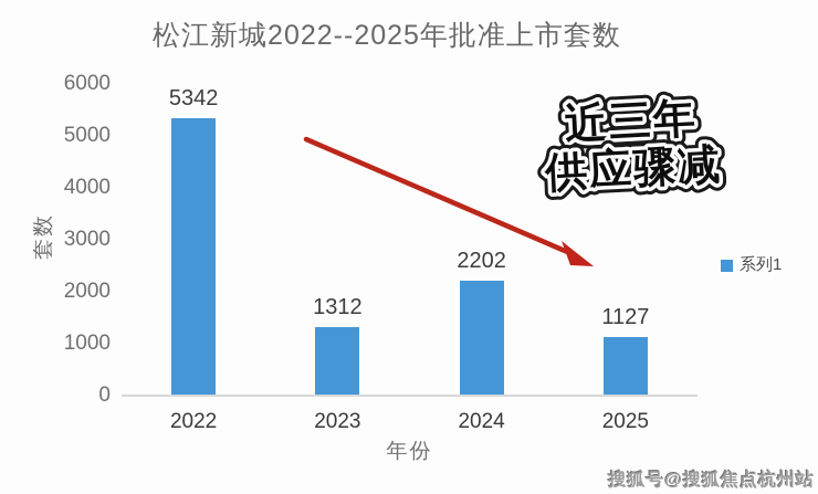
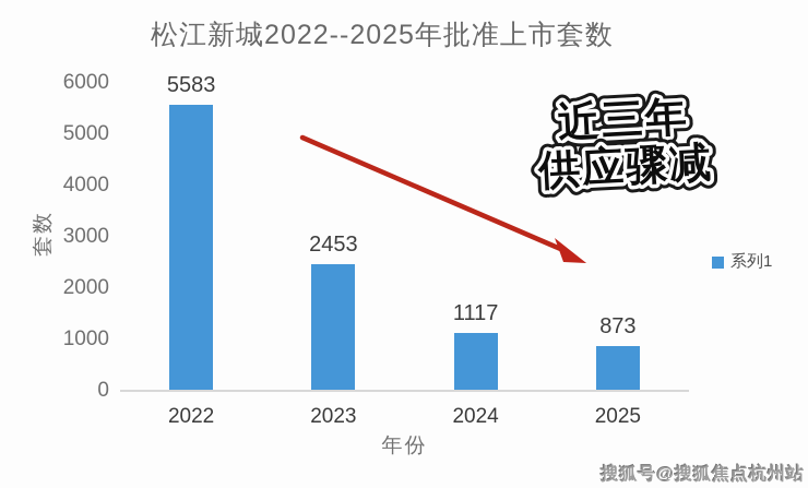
2022: 5342 -> 5583
2023: 1312 -> 2453
2024: 2202 -> 1117
2025: 1127 -> 873
